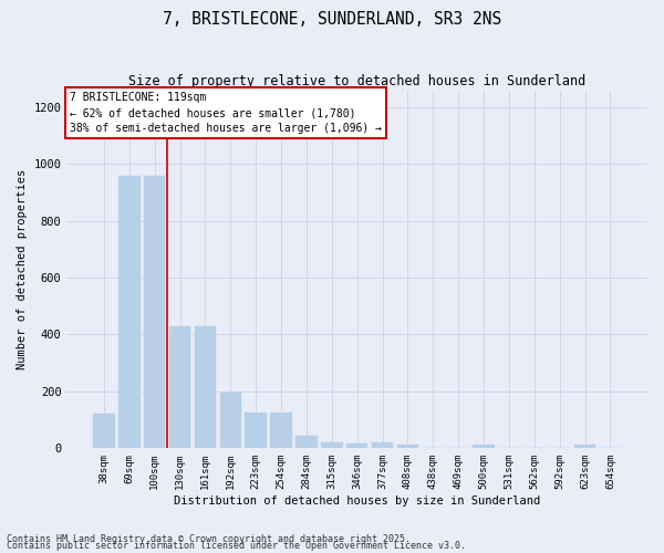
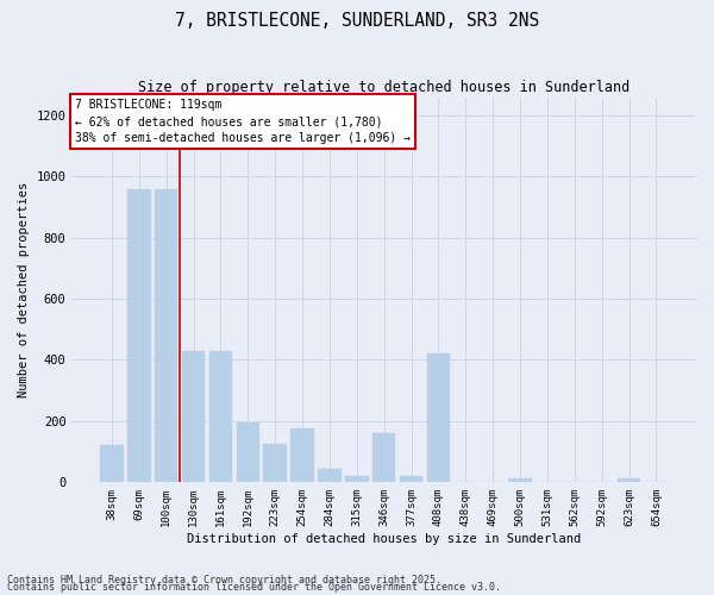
254sqm: 125 -> 175
346sqm: 15 -> 160
408sqm: 10 -> 420
